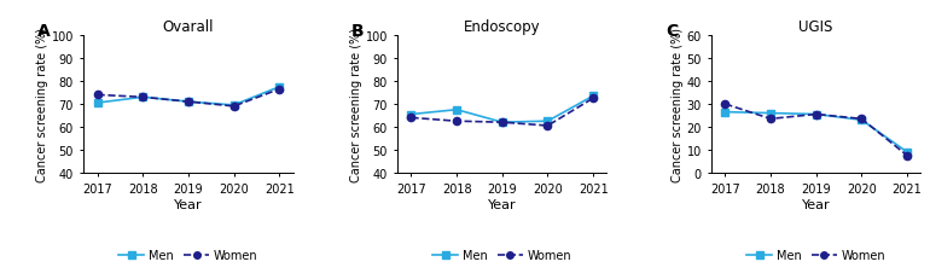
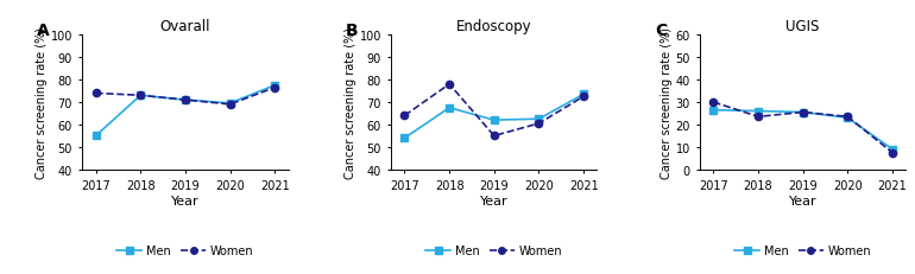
Ovarall/Men/2017: 70 -> 55
Endoscopy/Men/2017: 66 -> 54
Endoscopy/Women/2018: 62 -> 78
Endoscopy/Women/2019: 62 -> 55
